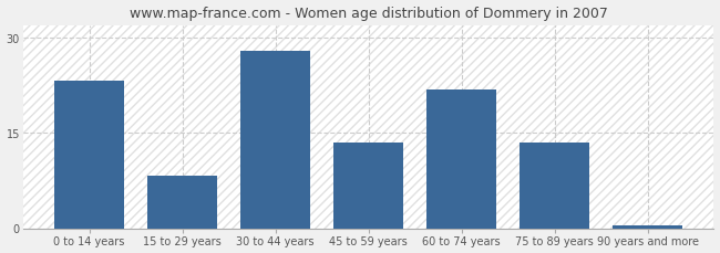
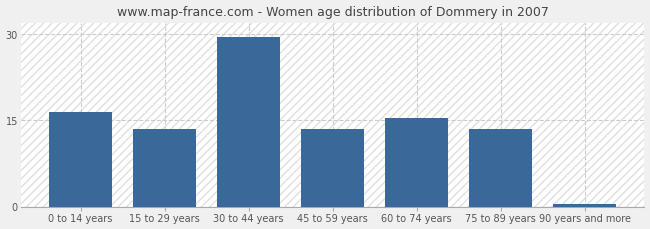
0 to 14 years: 23.2 -> 16.5
15 to 29 years: 8.2 -> 13.5
30 to 44 years: 28.0 -> 29.5
60 to 74 years: 21.8 -> 15.5
